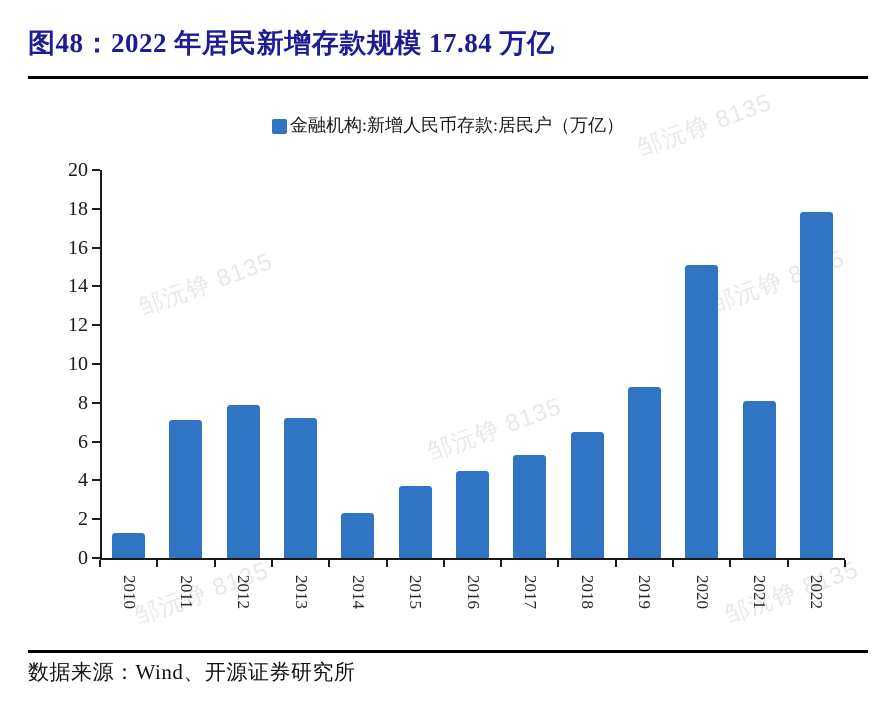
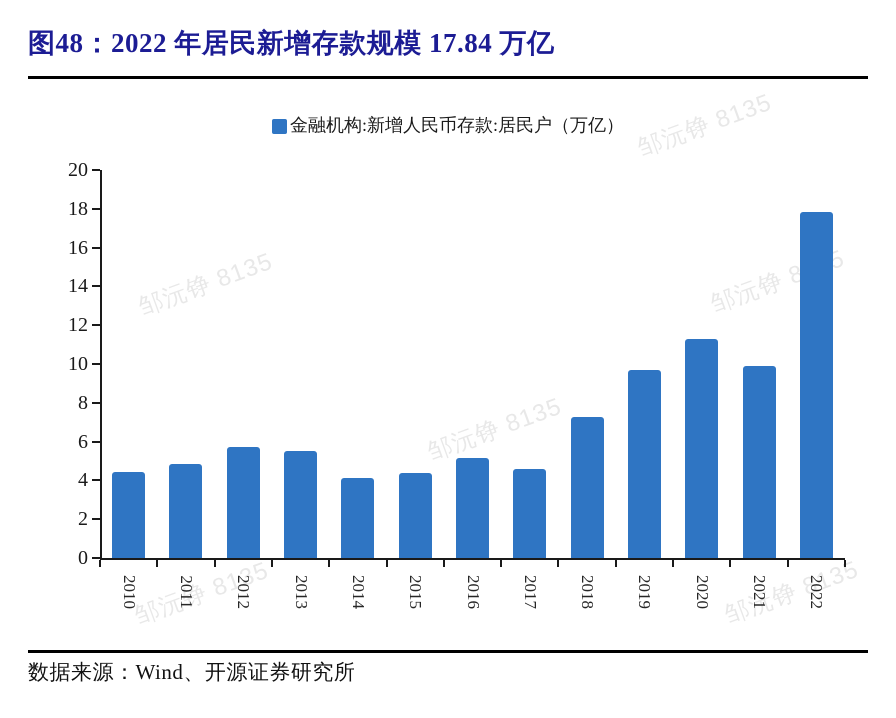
2010: 1.3 -> 4.5
2011: 7.1 -> 4.8
2012: 7.9 -> 5.7
2013: 7.2 -> 5.5
2014: 2.3 -> 4.1
2015: 3.7 -> 4.4
2016: 4.5 -> 5.2
2017: 5.3 -> 4.6
2018: 6.5 -> 7.3
2019: 8.8 -> 9.7
2020: 15.1 -> 11.3
2021: 8.1 -> 9.9
